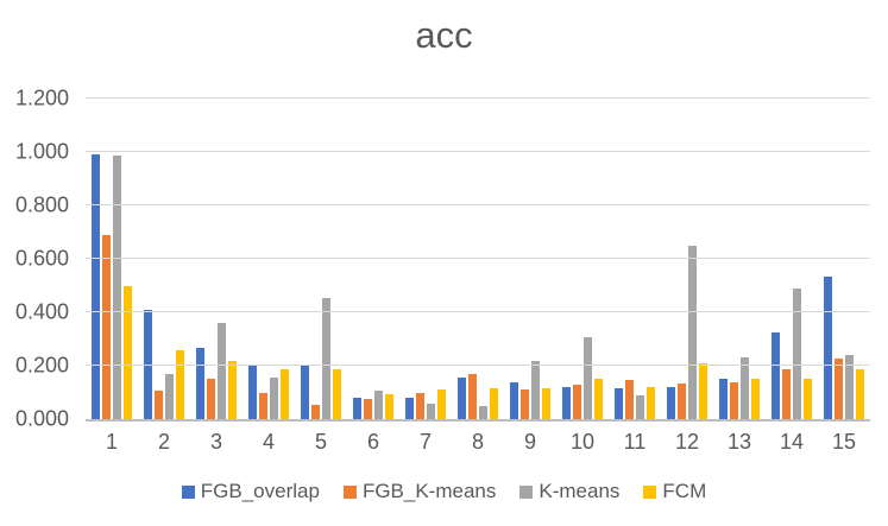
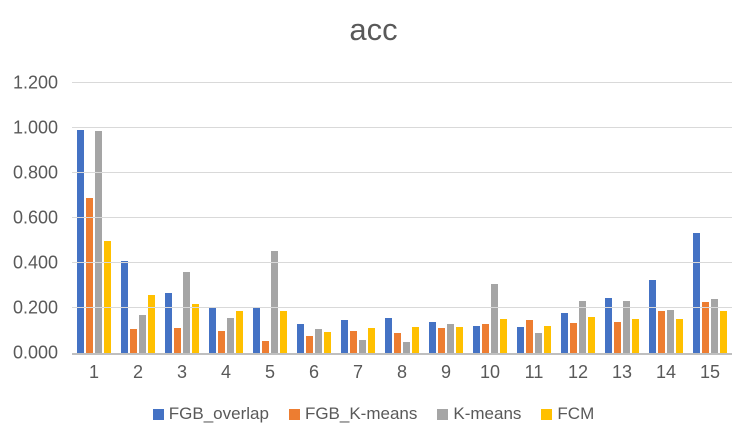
FGB_K-means/3: 0.15 -> 0.11
FGB_overlap/6: 0.08 -> 0.13
FGB_overlap/7: 0.08 -> 0.14
FGB_K-means/8: 0.17 -> 0.09
K-means/9: 0.22 -> 0.13
FGB_overlap/12: 0.12 -> 0.18
K-means/12: 0.65 -> 0.23
FCM/12: 0.21 -> 0.16
FGB_overlap/13: 0.15 -> 0.24
K-means/14: 0.49 -> 0.19
